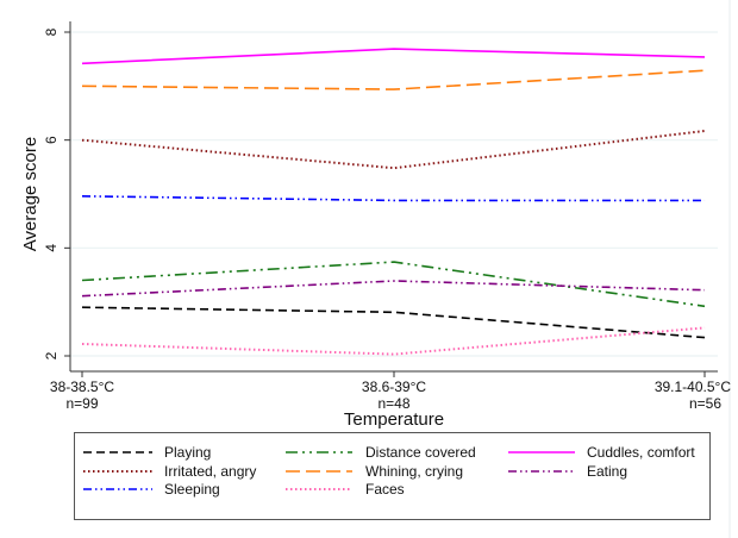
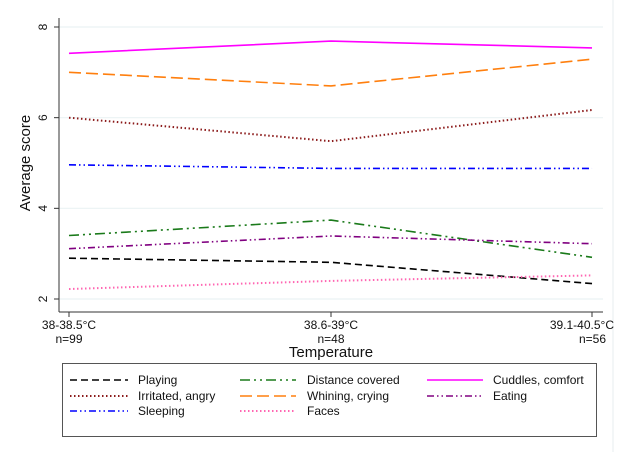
Whining, crying/38.6-39°C: 6.9 -> 6.7
Faces/38.6-39°C: 2.0 -> 2.4
